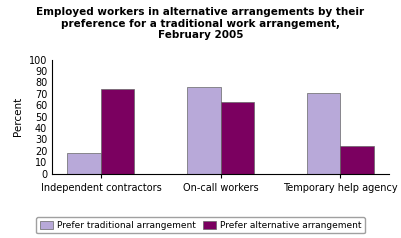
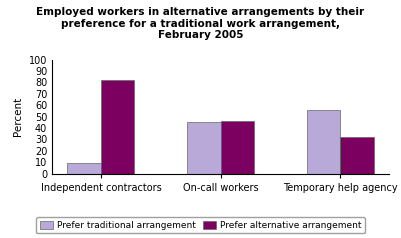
Prefer traditional arrangement/Independent contractors: 18 -> 9
Prefer alternative arrangement/Independent contractors: 74 -> 82
Prefer traditional arrangement/On-call workers: 76 -> 45
Prefer alternative arrangement/On-call workers: 63 -> 46
Prefer traditional arrangement/Temporary help agency: 71 -> 56
Prefer alternative arrangement/Temporary help agency: 24 -> 32
